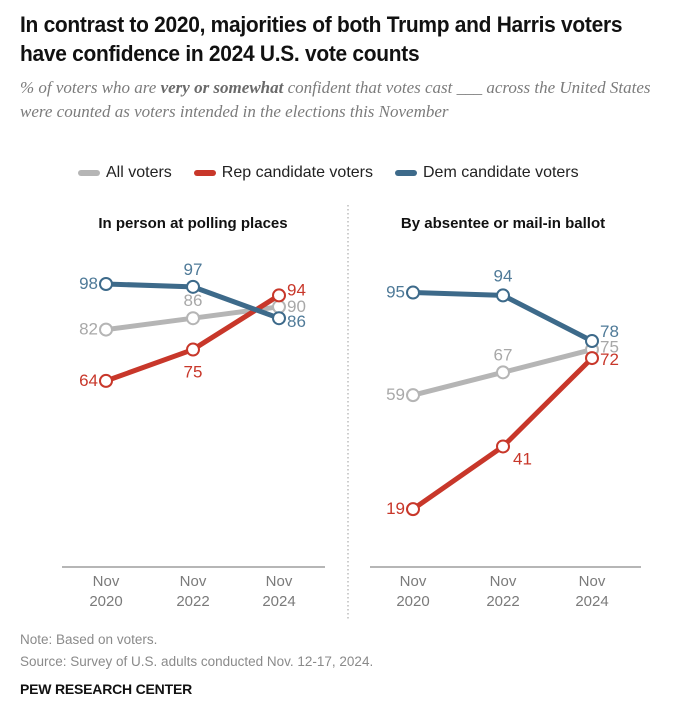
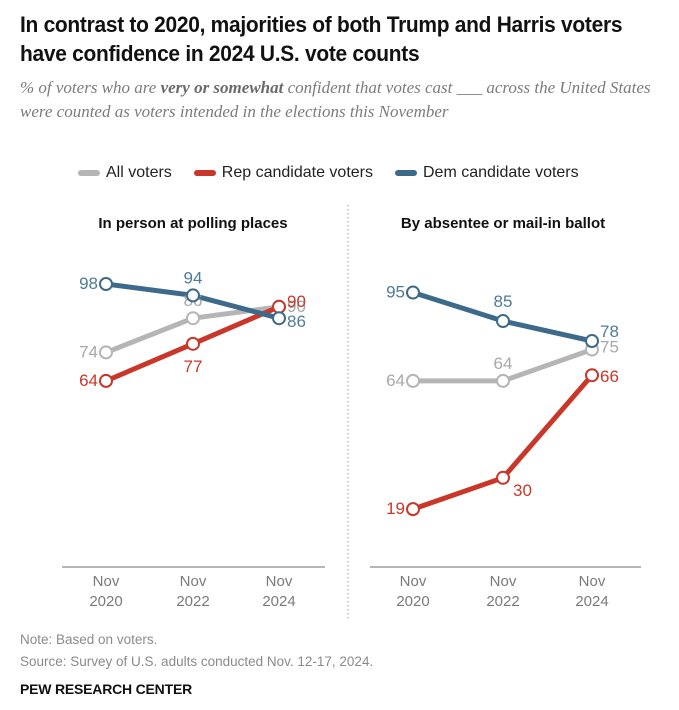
In person at polling places/All voters/Nov 2020: 82 -> 74
In person at polling places/Rep candidate voters/Nov 2022: 75 -> 77
In person at polling places/Dem candidate voters/Nov 2022: 97 -> 94
In person at polling places/Rep candidate voters/Nov 2024: 94 -> 90
By absentee or mail-in ballot/All voters/Nov 2020: 59 -> 64
By absentee or mail-in ballot/All voters/Nov 2022: 67 -> 64
By absentee or mail-in ballot/Rep candidate voters/Nov 2022: 41 -> 30
By absentee or mail-in ballot/Dem candidate voters/Nov 2022: 94 -> 85
By absentee or mail-in ballot/Rep candidate voters/Nov 2024: 72 -> 66
